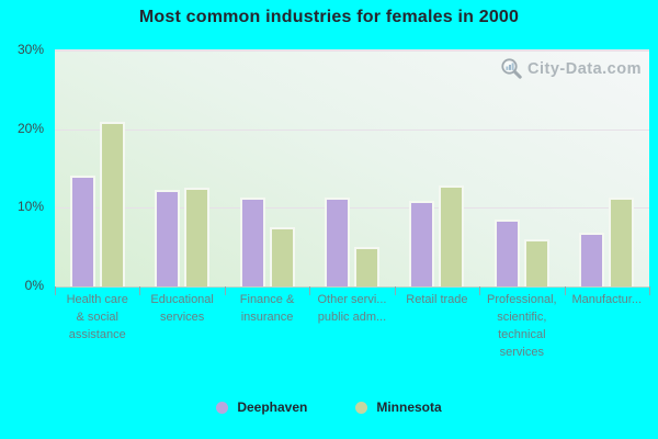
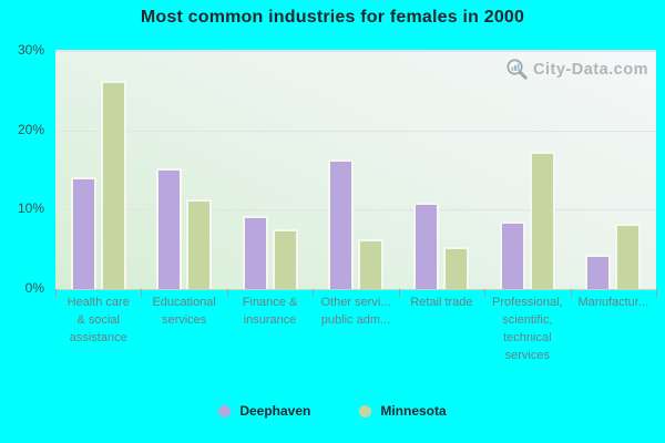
Minnesota/Health care & social assistance: 21% -> 26%
Deephaven/Educational services: 12% -> 15%
Minnesota/Educational services: 12% -> 11%
Deephaven/Finance & insurance: 11% -> 9%
Deephaven/Other servi... public adm...: 11% -> 16%
Minnesota/Other servi... public adm...: 5% -> 6%
Minnesota/Retail trade: 12% -> 5%
Minnesota/Professional, scientific, technical services: 6% -> 17%
Deephaven/Manufactur...: 6% -> 4%
Minnesota/Manufactur...: 11% -> 8%
